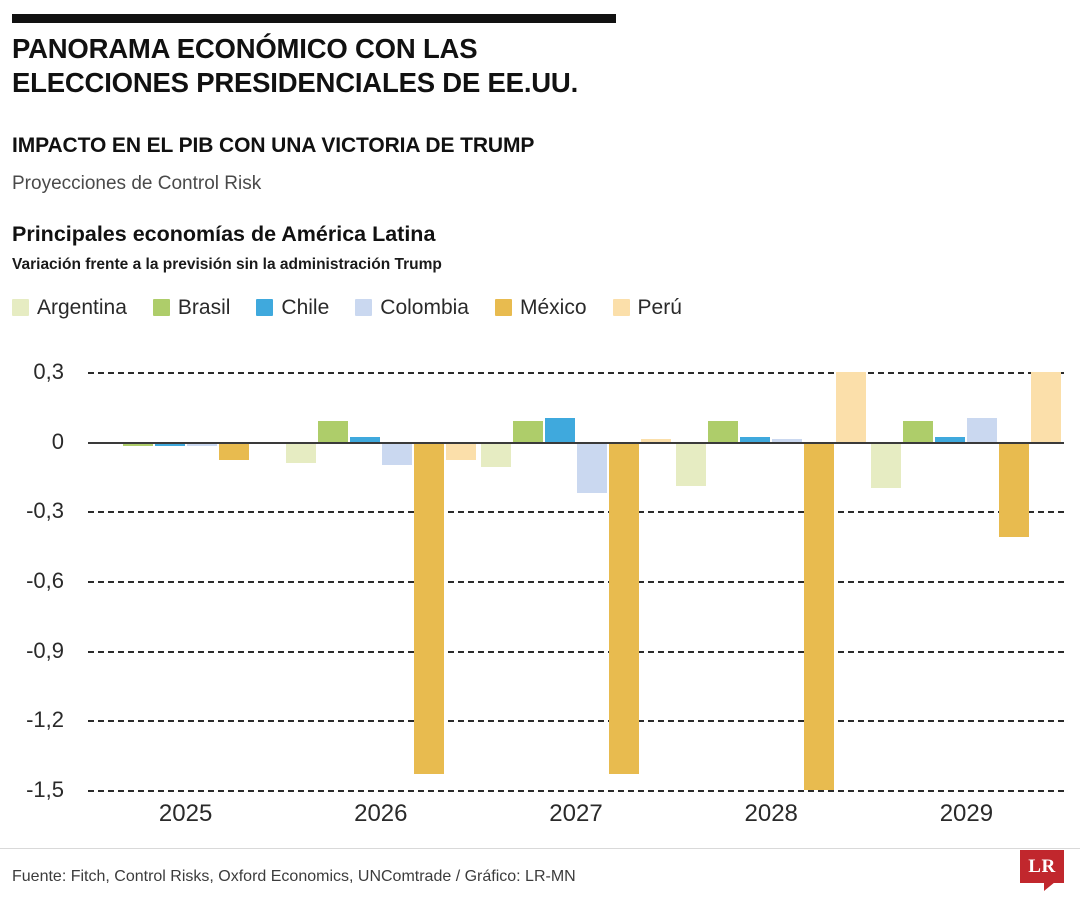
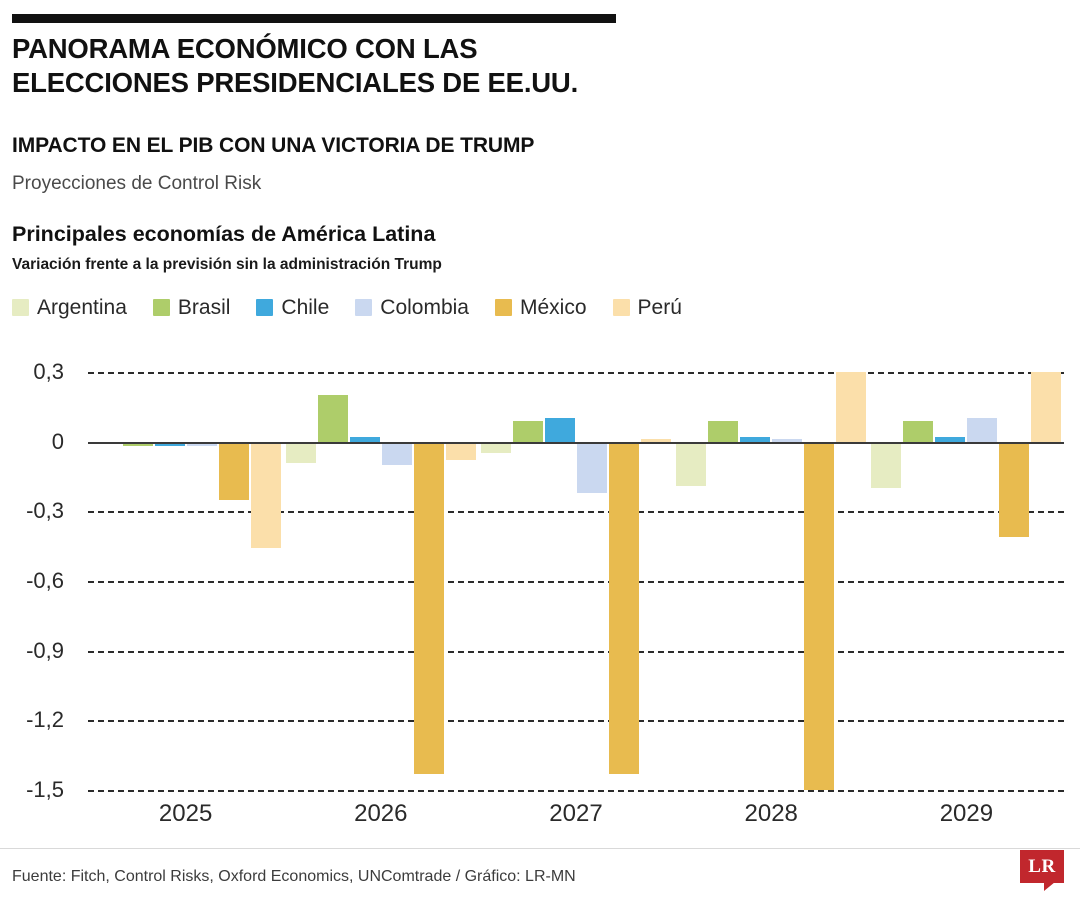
México/2025: -0,08 -> -0,25
Perú/2025: -0,01 -> -0,46
Brasil/2026: 0,09 -> 0,20
Argentina/2027: -0,11 -> -0,05
